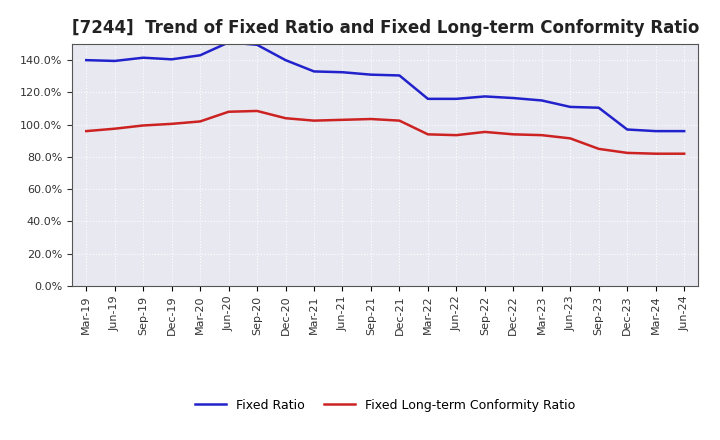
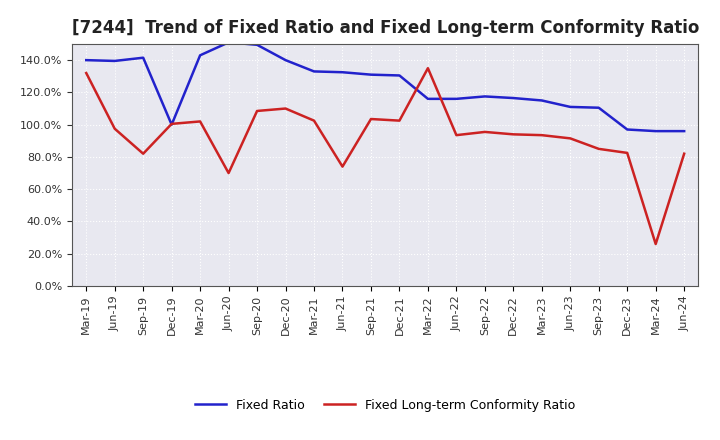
Fixed Long-term Conformity Ratio/Mar-19: 96% -> 132%
Fixed Long-term Conformity Ratio/Sep-19: 100% -> 82%
Fixed Ratio/Dec-19: 140% -> 100%
Fixed Long-term Conformity Ratio/Jun-20: 108% -> 70%
Fixed Long-term Conformity Ratio/Dec-20: 104% -> 110%
Fixed Long-term Conformity Ratio/Jun-21: 103% -> 74%
Fixed Long-term Conformity Ratio/Mar-22: 94% -> 135%
Fixed Long-term Conformity Ratio/Mar-24: 82% -> 26%
